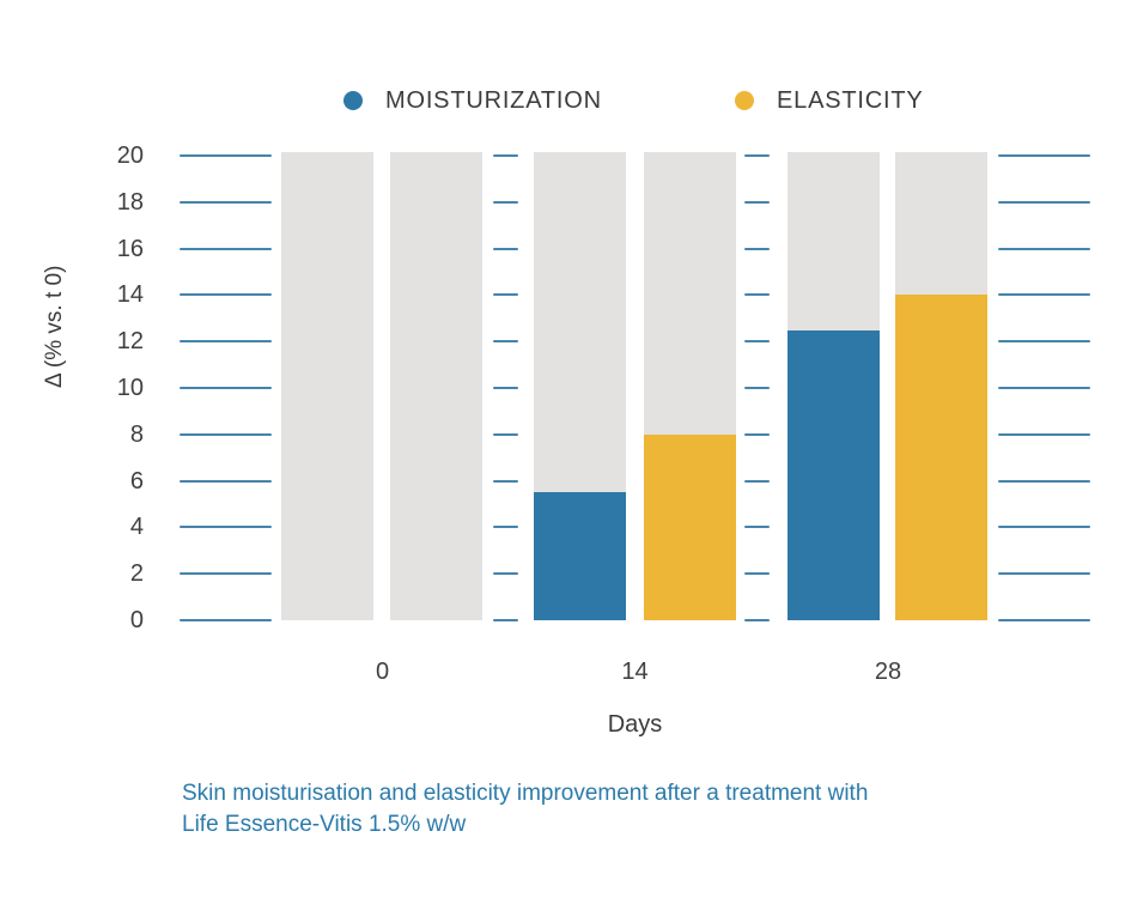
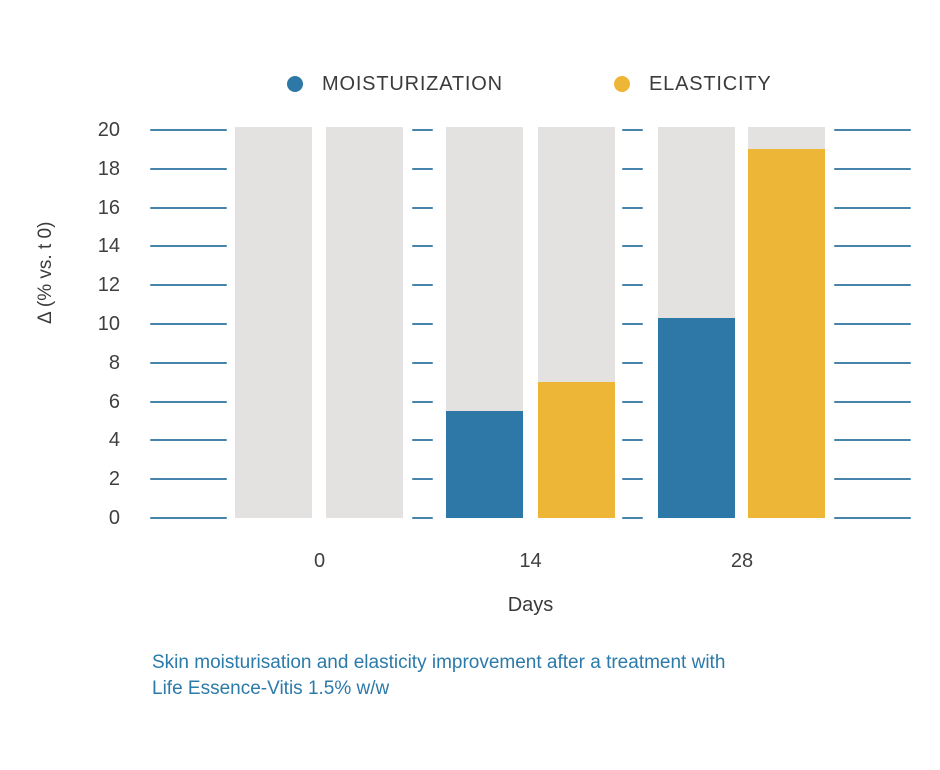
ELASTICITY/14: 8 -> 7
MOISTURIZATION/28: 12.5 -> 10.3
ELASTICITY/28: 14 -> 19
